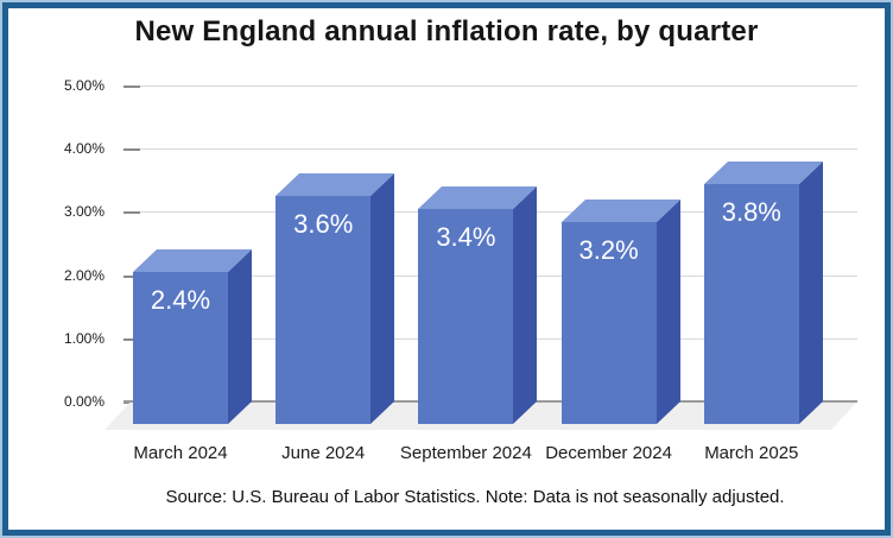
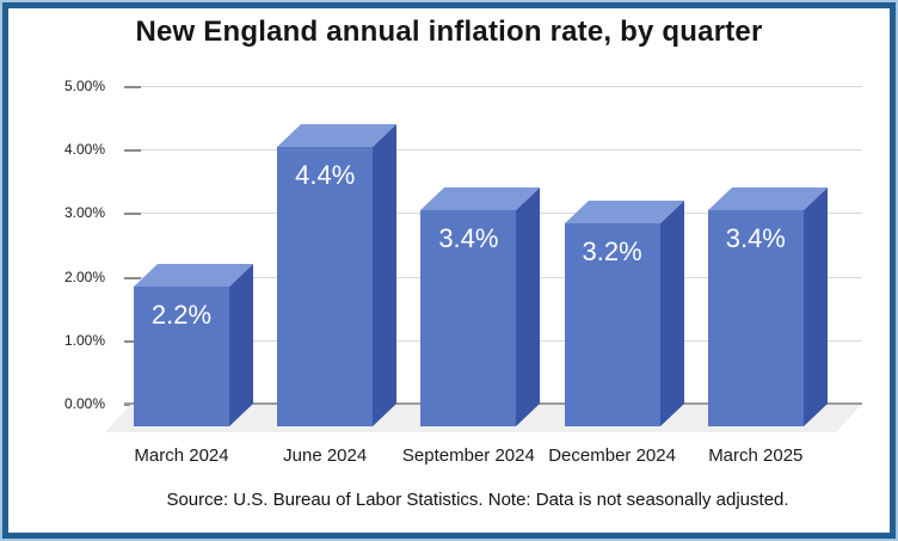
March 2024: 2.4% -> 2.2%
June 2024: 3.6% -> 4.4%
March 2025: 3.8% -> 3.4%
